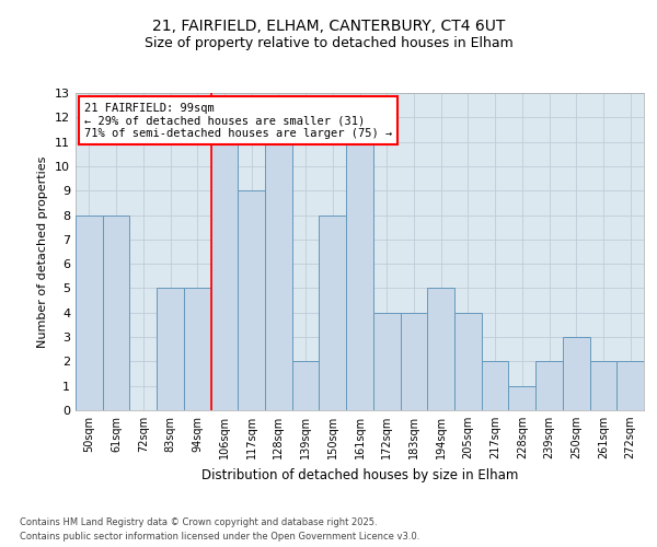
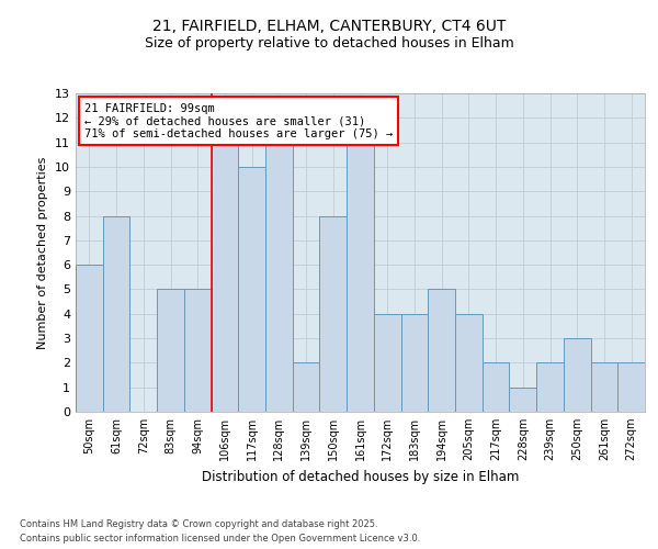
50sqm: 8 -> 6
117sqm: 9 -> 10
